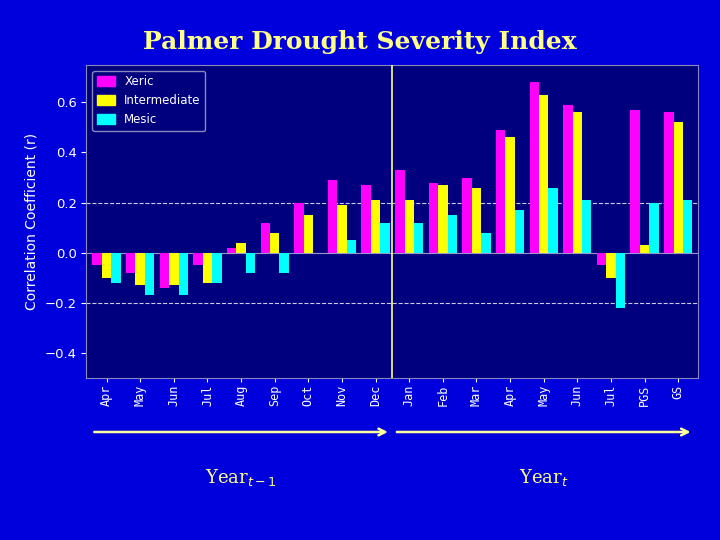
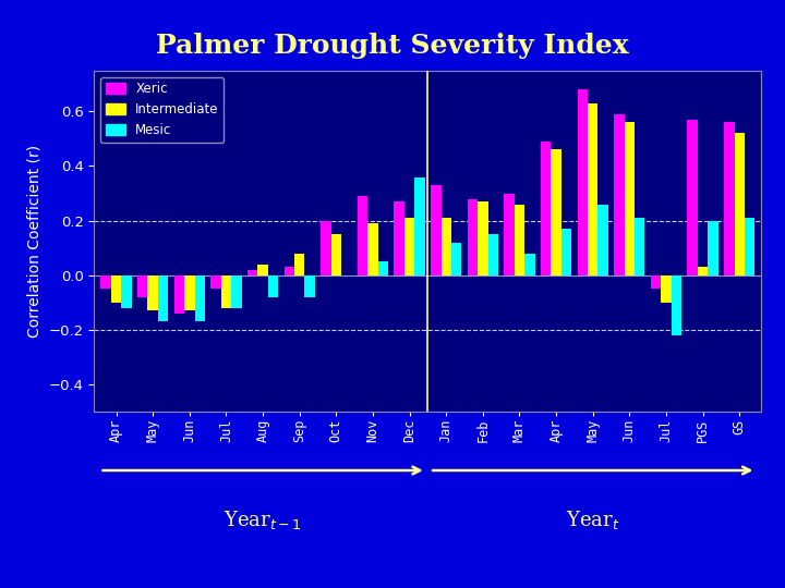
Xeric/Sep: 0.12 -> 0.03
Mesic/Dec: 0.12 -> 0.36
